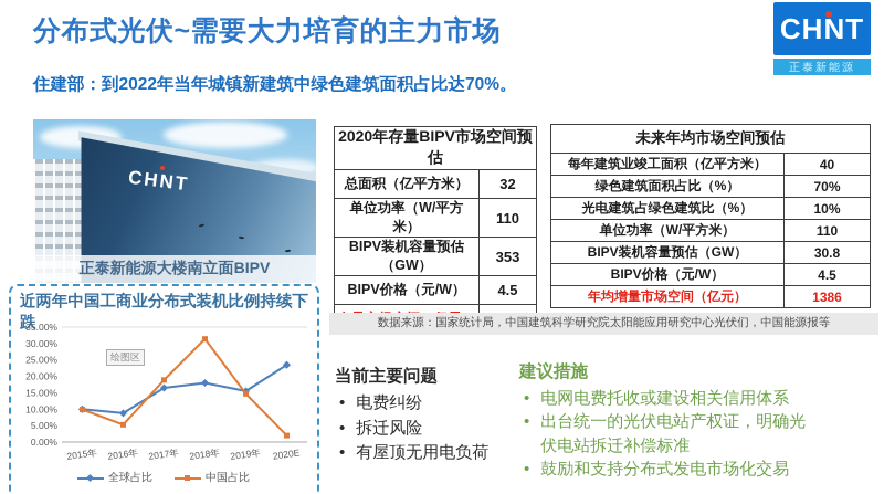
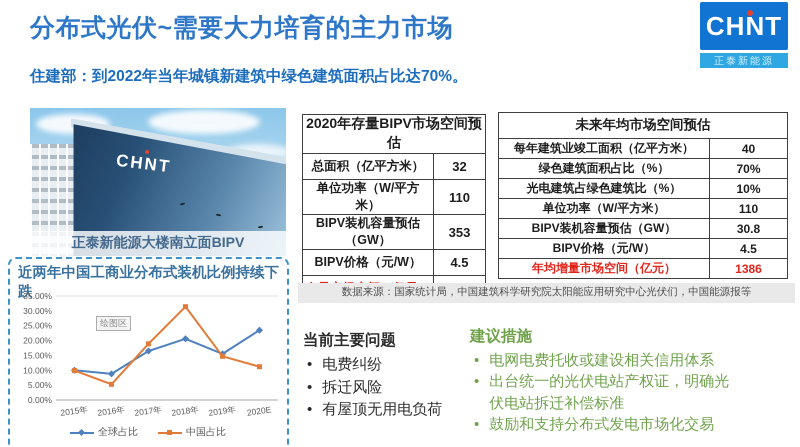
全球占比/2018年: 18% -> 21%
中国占比/2020E: 2% -> 11%
